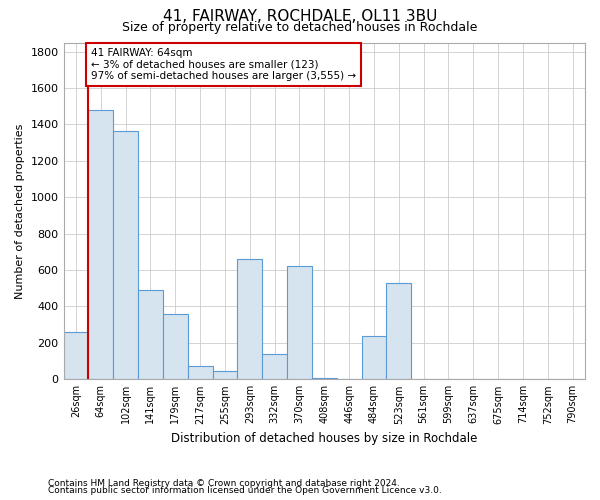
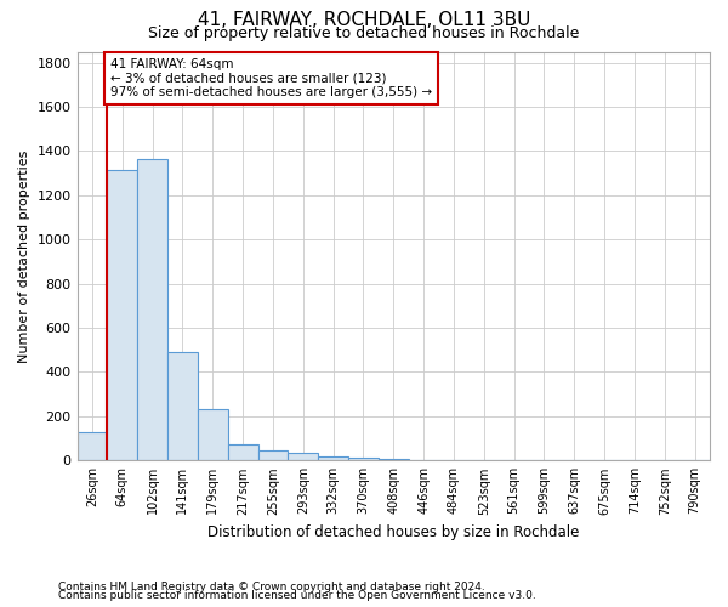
26sqm: 260 -> 130
64sqm: 1480 -> 1320
179sqm: 360 -> 230
293sqm: 660 -> 40
332sqm: 140 -> 20
370sqm: 620 -> 10
484sqm: 240 -> 0
523sqm: 530 -> 0
